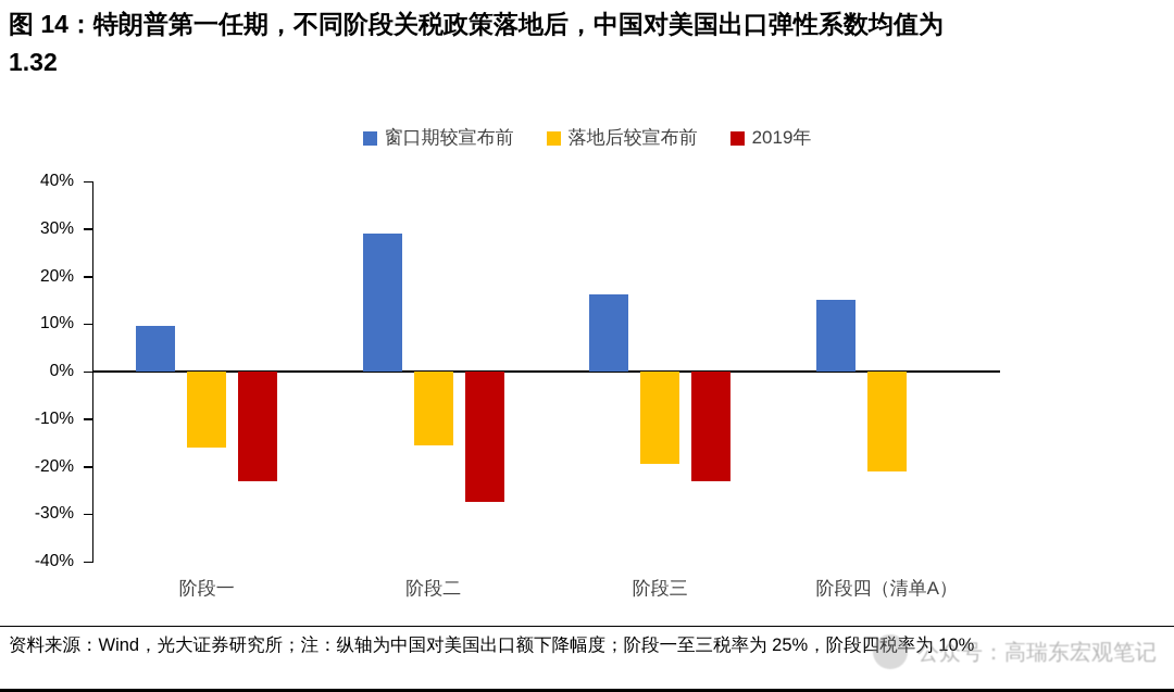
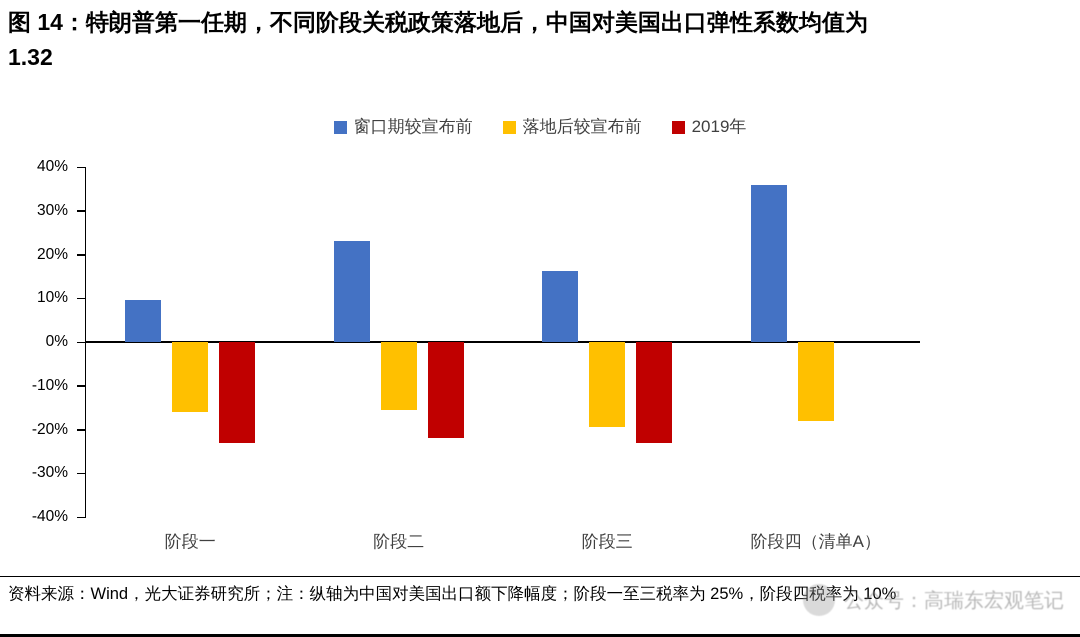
窗口期较宣布前/阶段二: 29% -> 23%
2019年/阶段二: -28% -> -22%
窗口期较宣布前/阶段四（清单A）: 15% -> 36%
落地后较宣布前/阶段四（清单A）: -21% -> -18%
